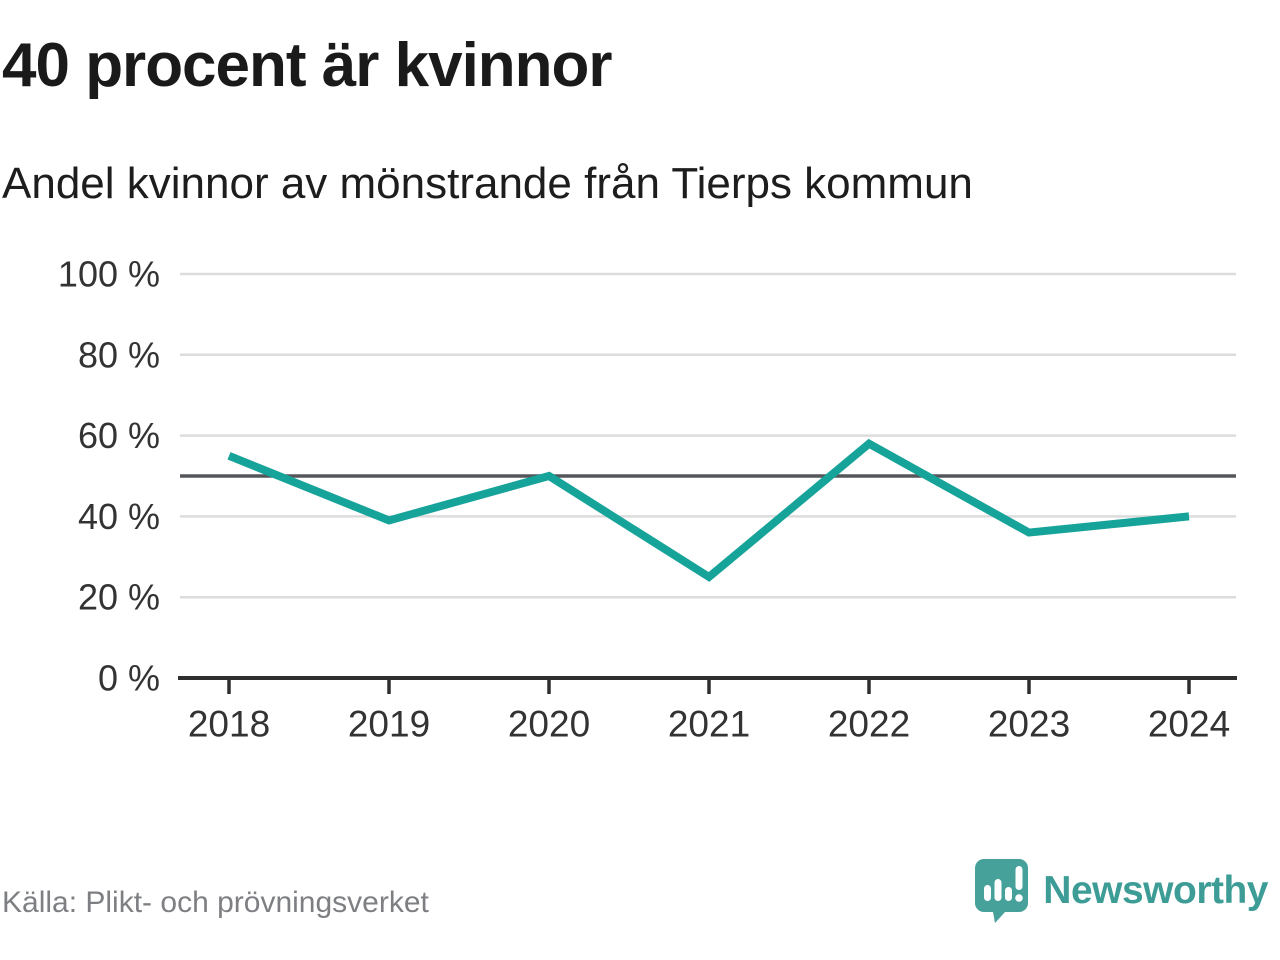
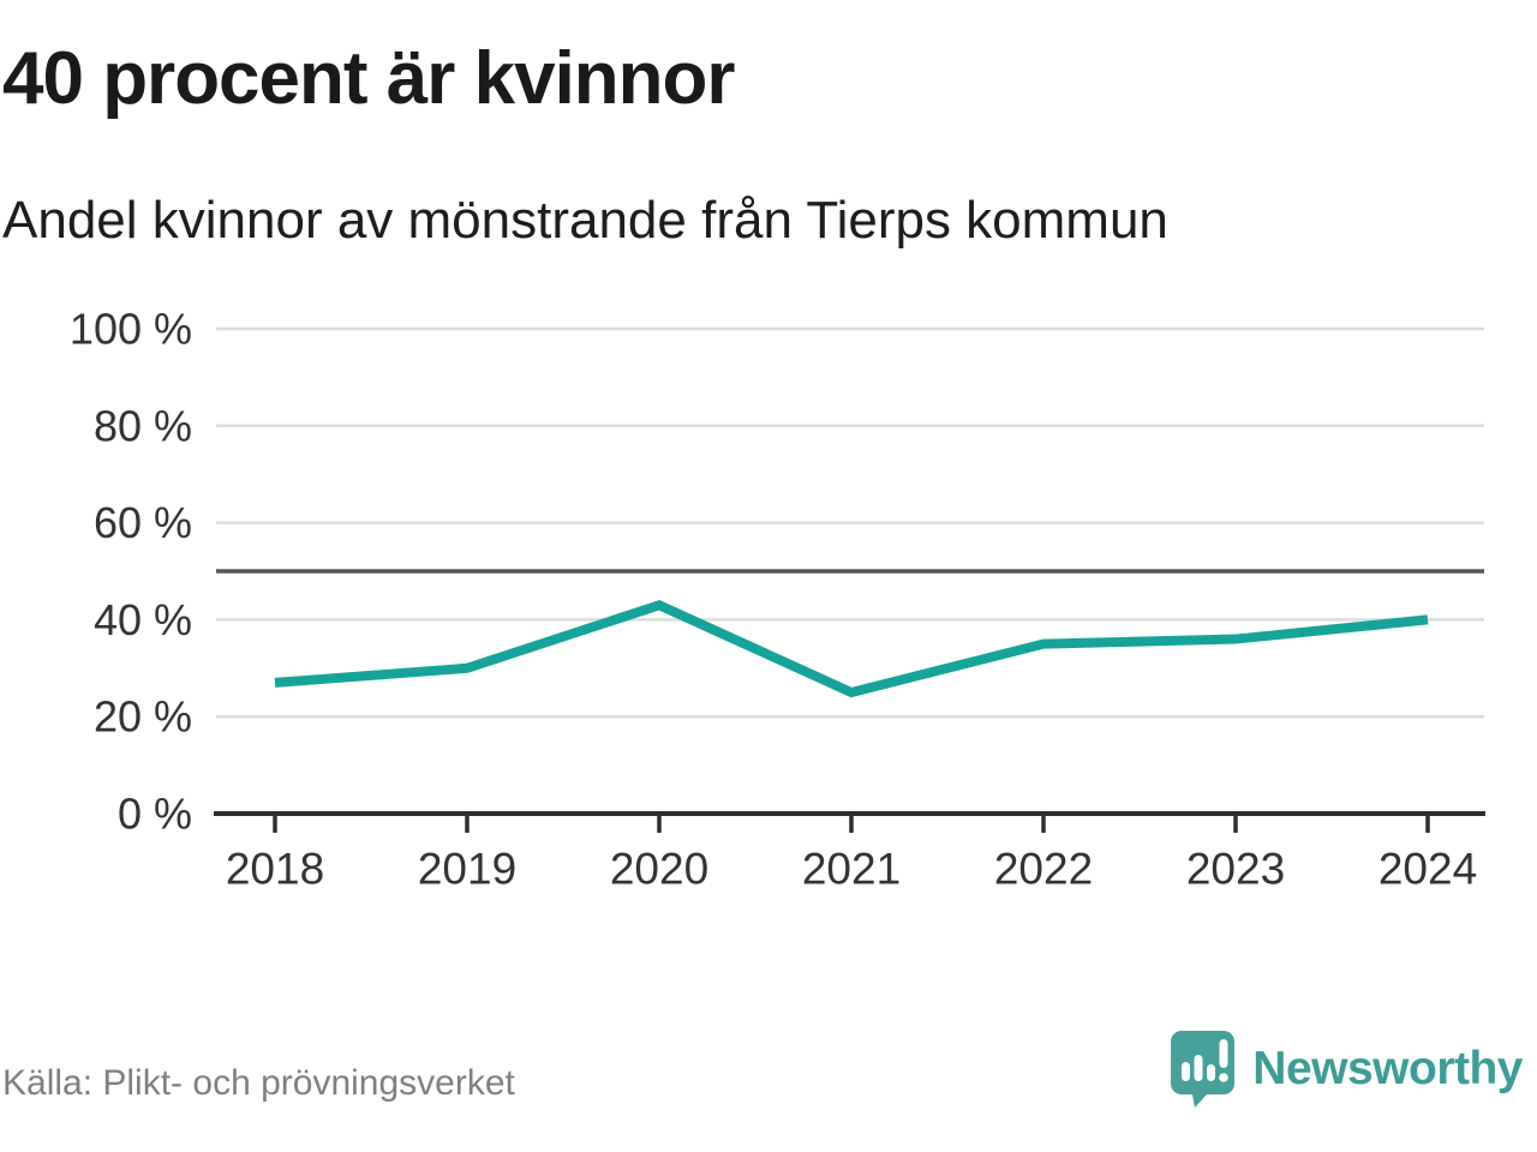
2018: 55% -> 27%
2019: 39% -> 30%
2020: 50% -> 43%
2022: 58% -> 35%
